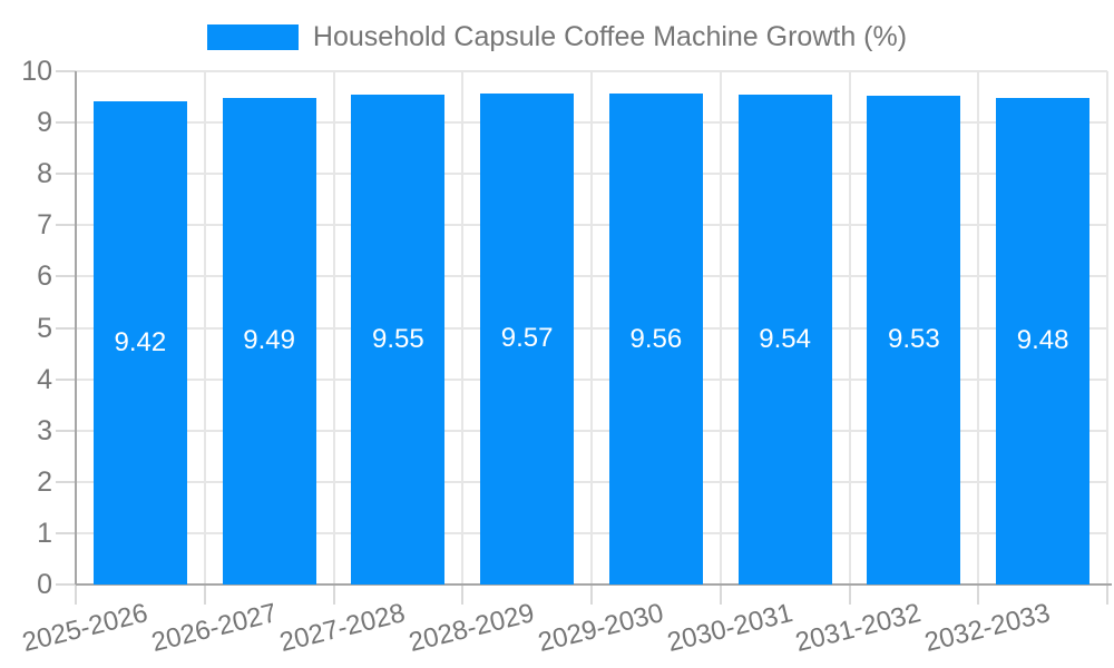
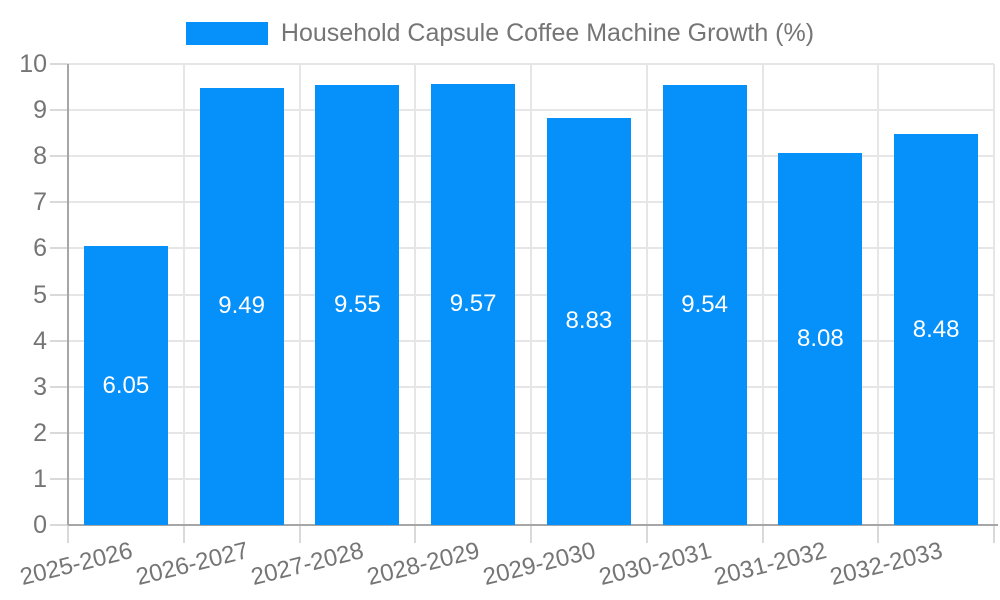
2025-2026: 9.42 -> 6.05
2029-2030: 9.56 -> 8.83
2031-2032: 9.53 -> 8.08
2032-2033: 9.48 -> 8.48
